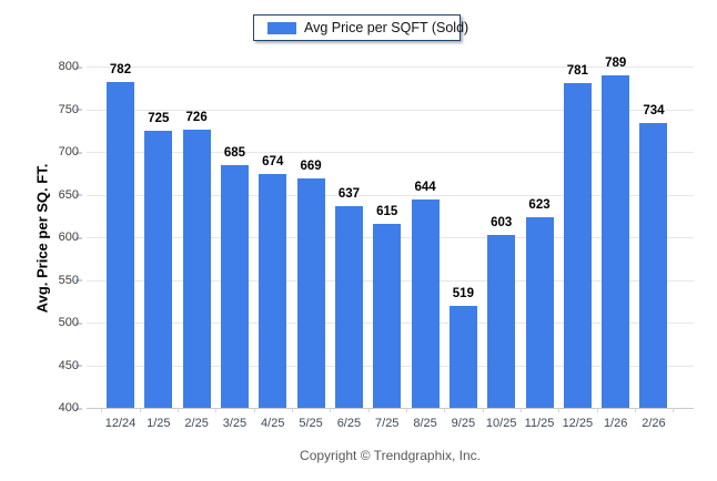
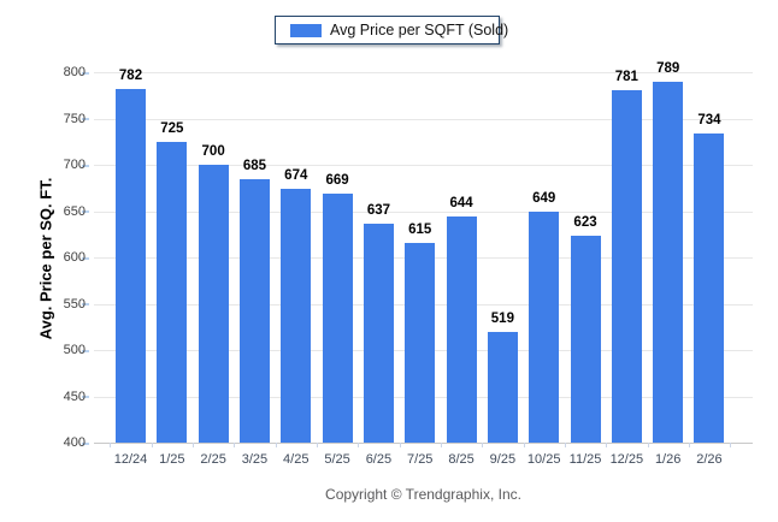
2/25: 726 -> 700
10/25: 603 -> 649
